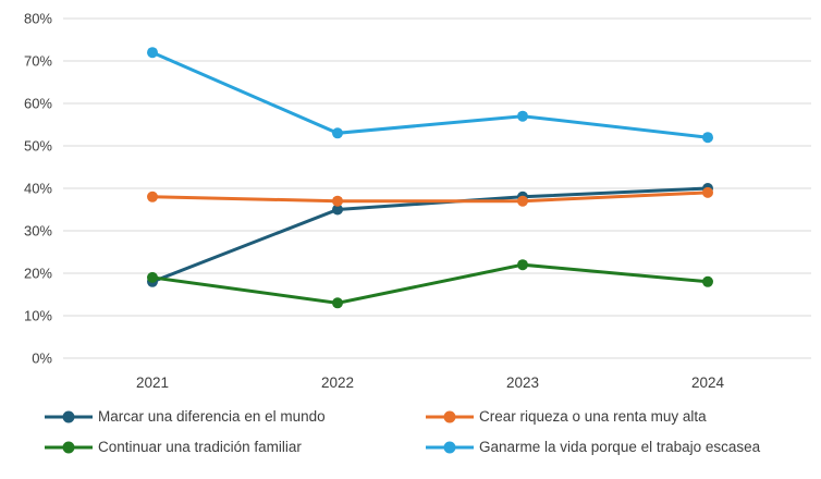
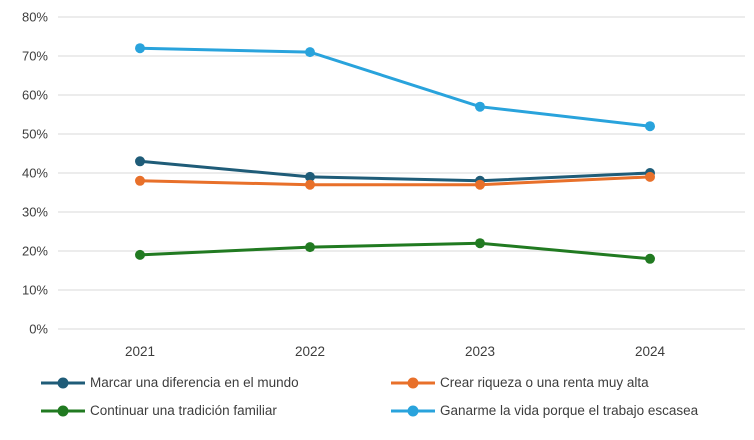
Marcar una diferencia en el mundo/2021: 18% -> 43%
Marcar una diferencia en el mundo/2022: 35% -> 39%
Continuar una tradición familiar/2022: 13% -> 21%
Ganarme la vida porque el trabajo escasea/2022: 53% -> 71%
